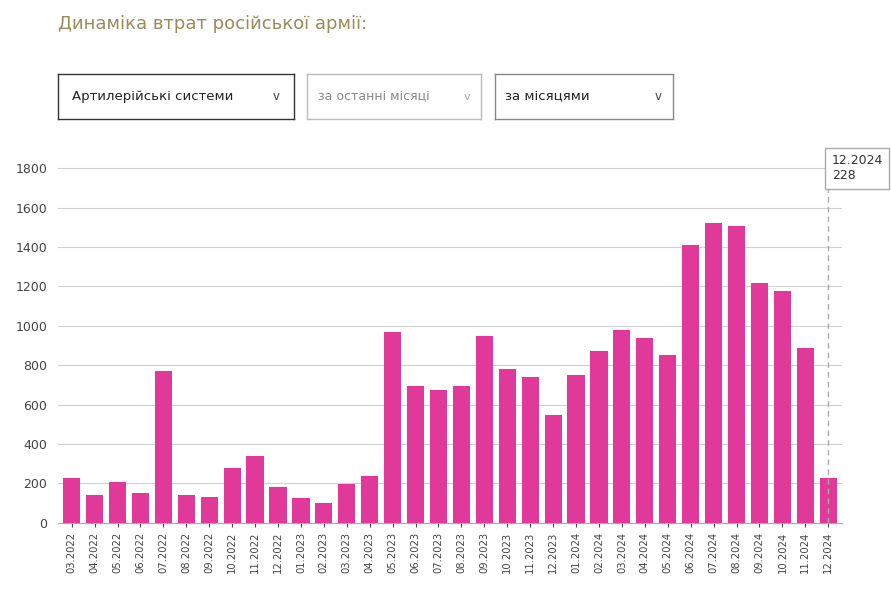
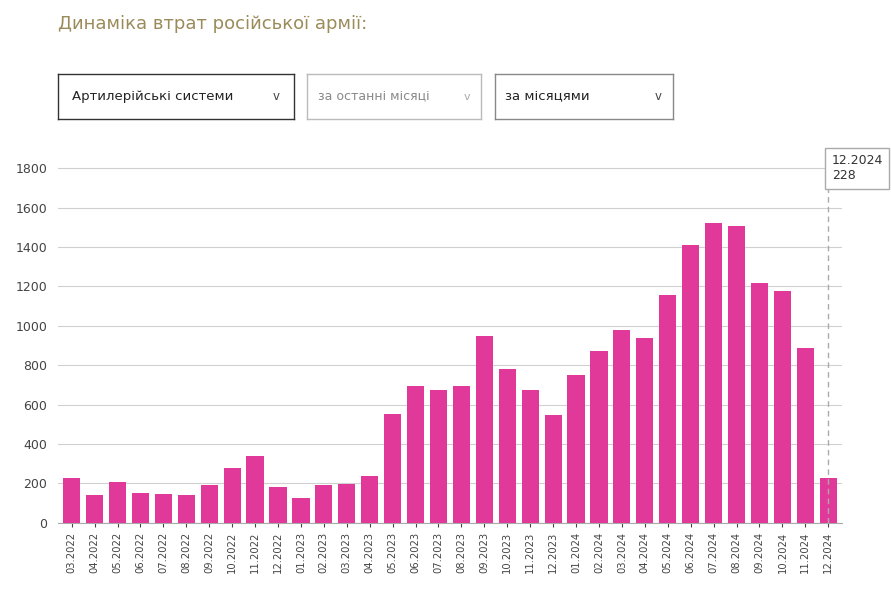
07.2022: 770 -> 150
09.2022: 130 -> 190
02.2023: 100 -> 190
05.2023: 970 -> 550
11.2023: 740 -> 670
05.2024: 850 -> 1160
